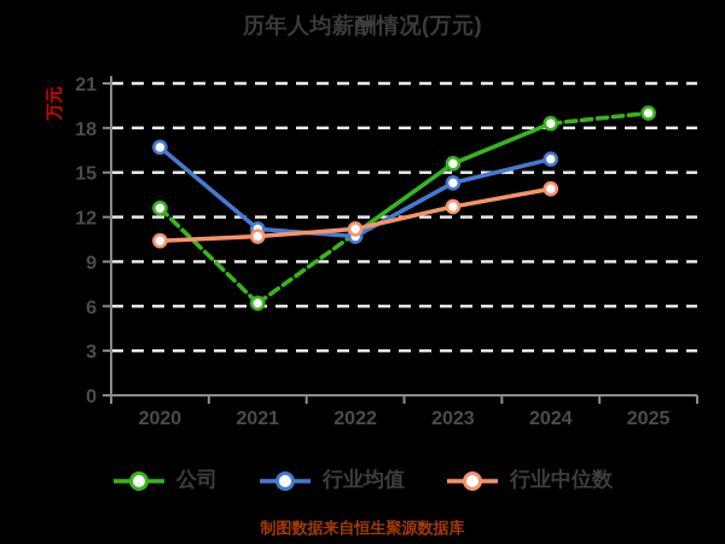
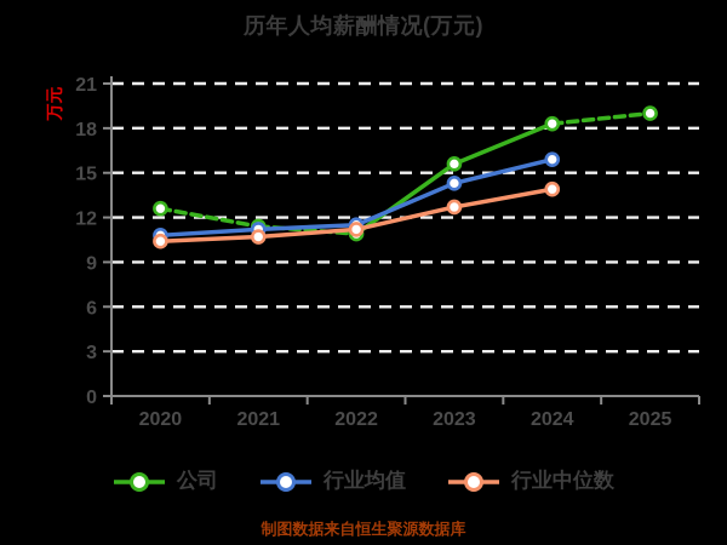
行业均值/2020: 16.7 -> 10.8
公司/2021: 6.2 -> 11.4
行业均值/2022: 10.7 -> 11.5
